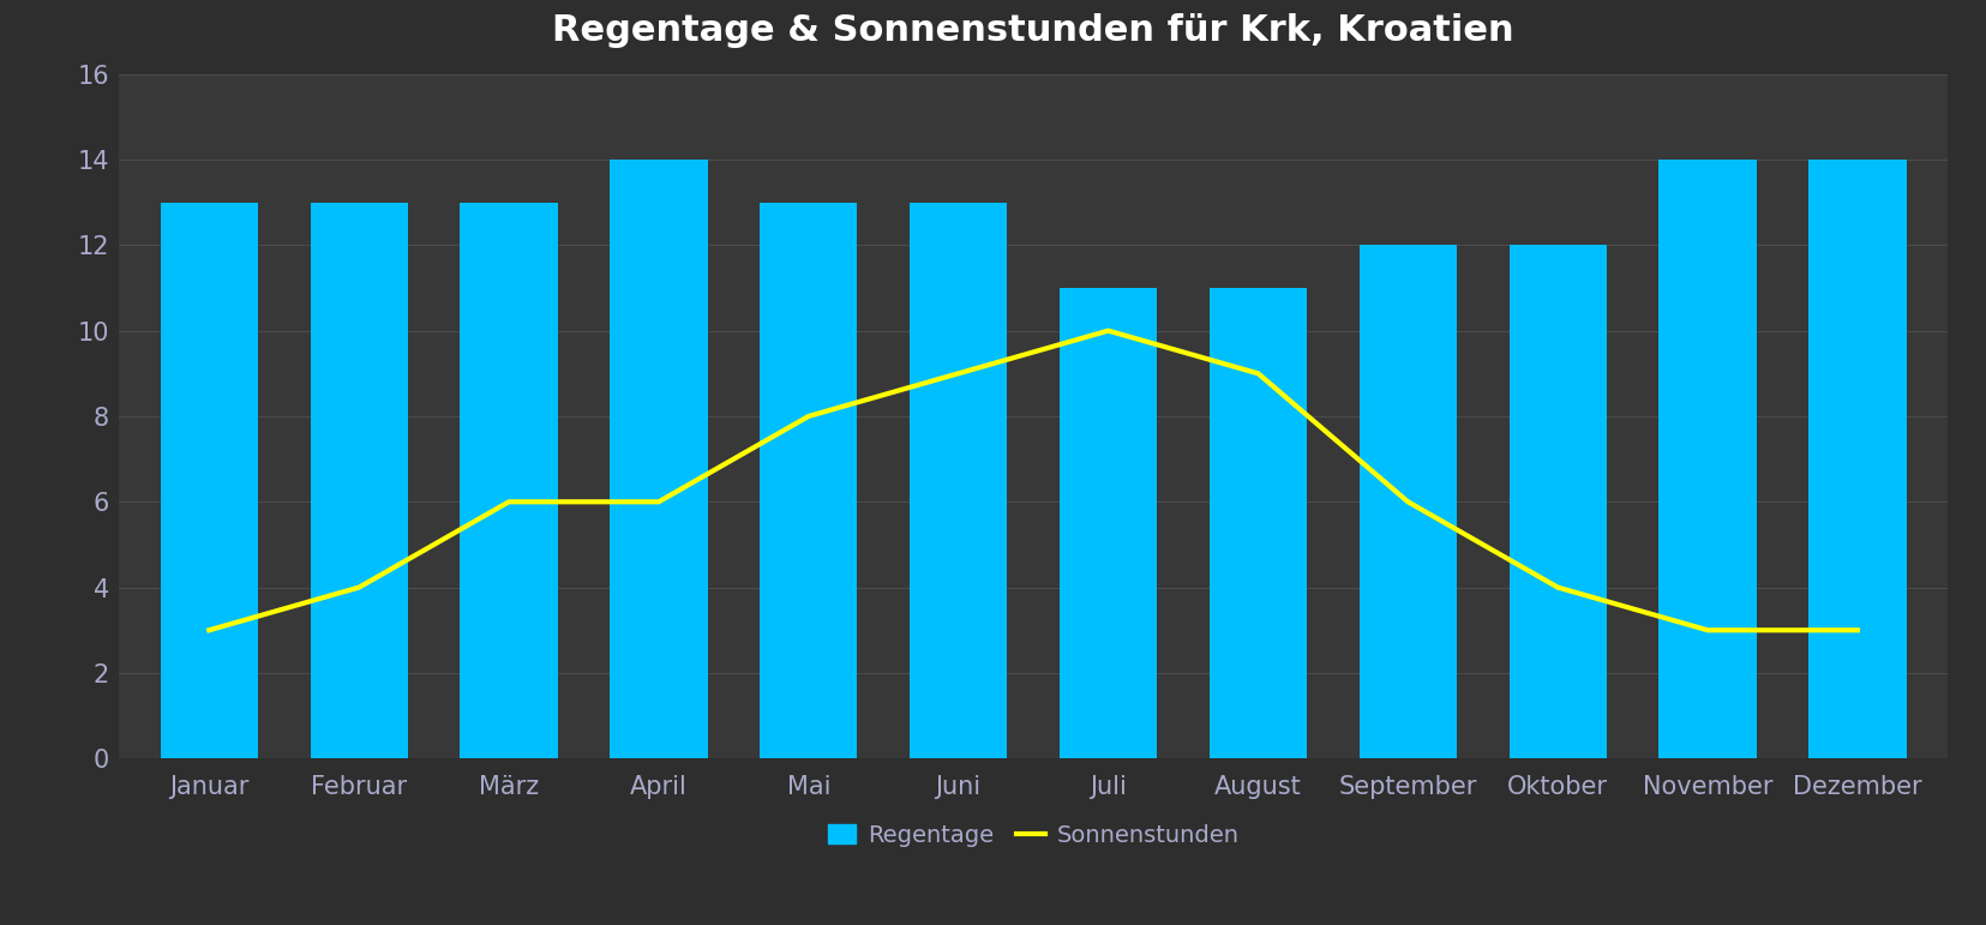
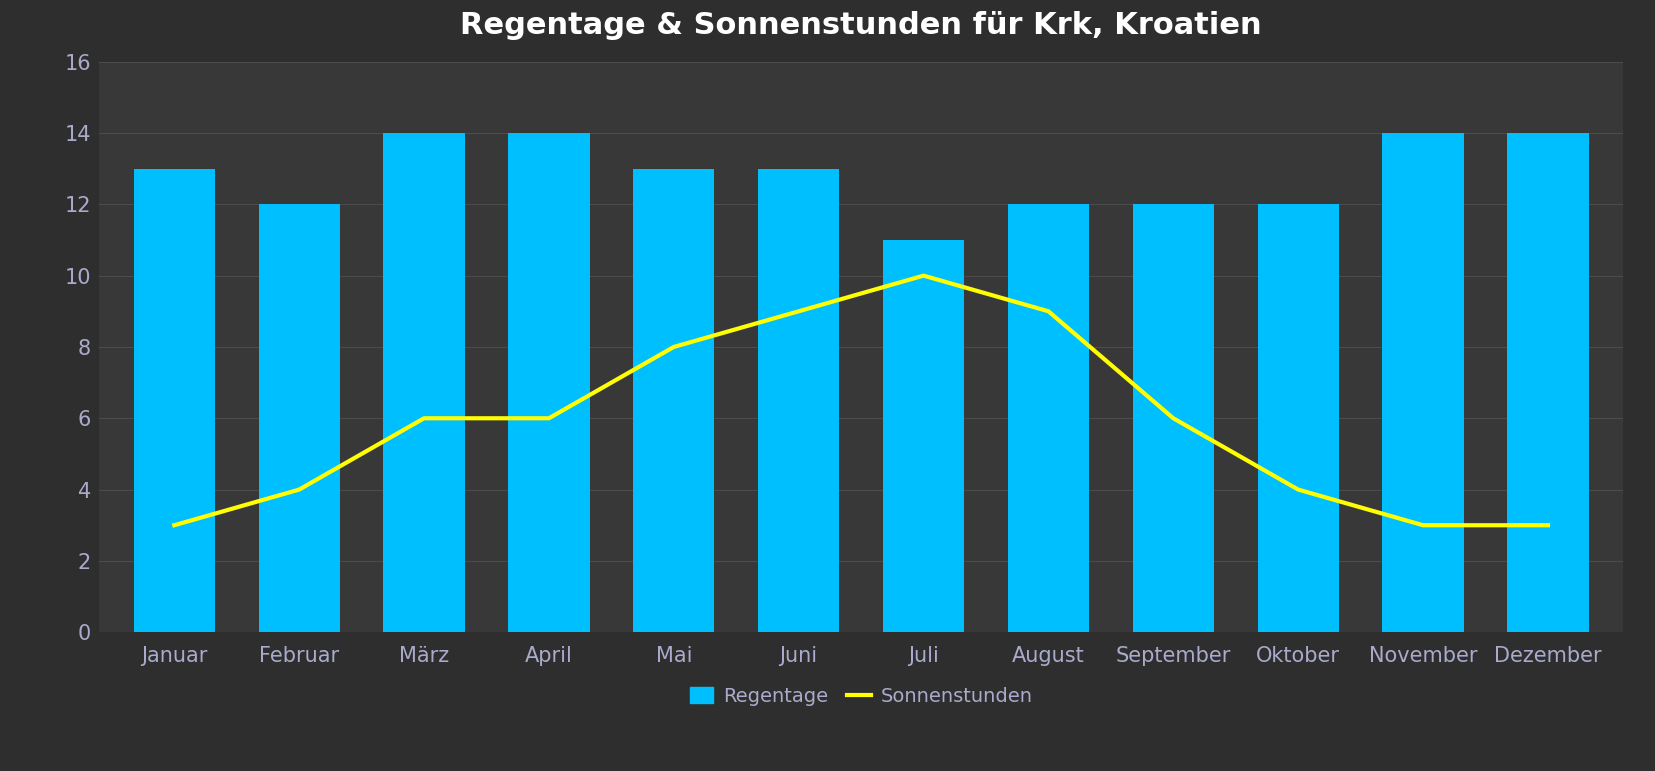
Regentage/Februar: 13 -> 12
Regentage/März: 13 -> 14
Regentage/August: 11 -> 12
